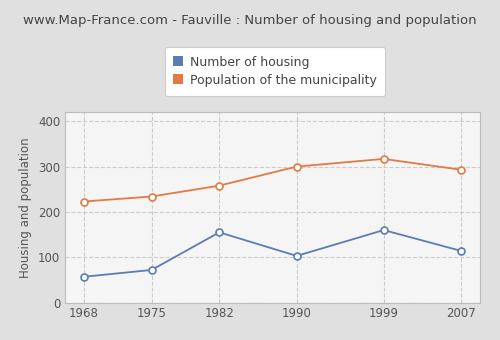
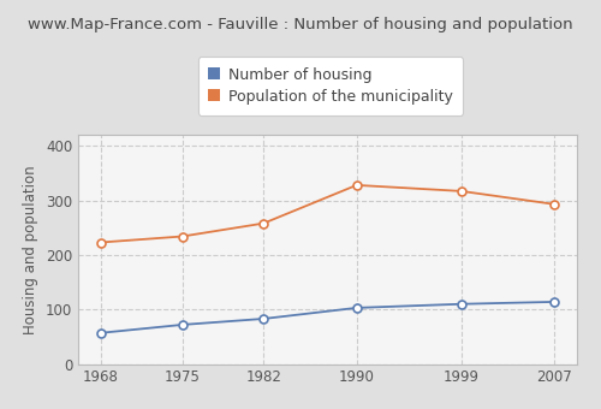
Number of housing/1982: 155 -> 83
Population of the municipality/1990: 300 -> 328
Number of housing/1999: 160 -> 110
